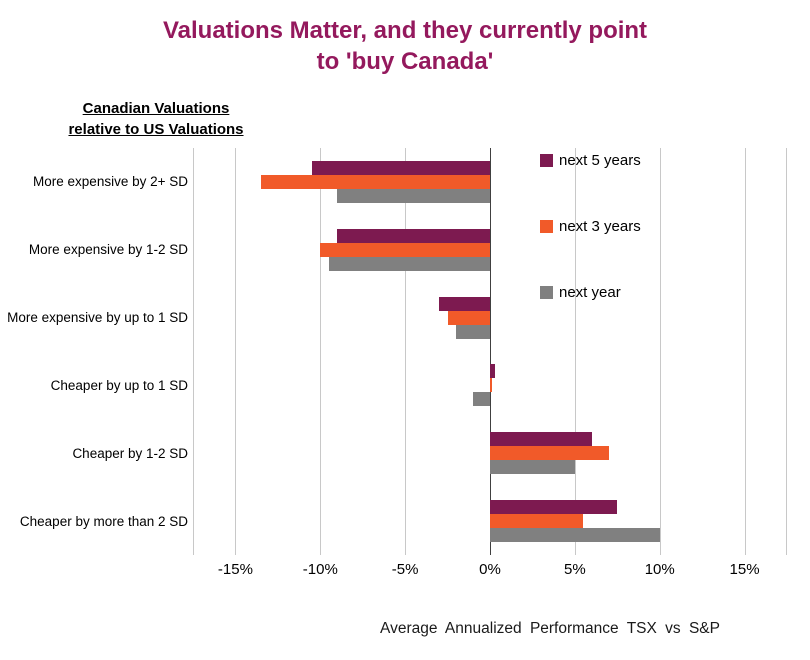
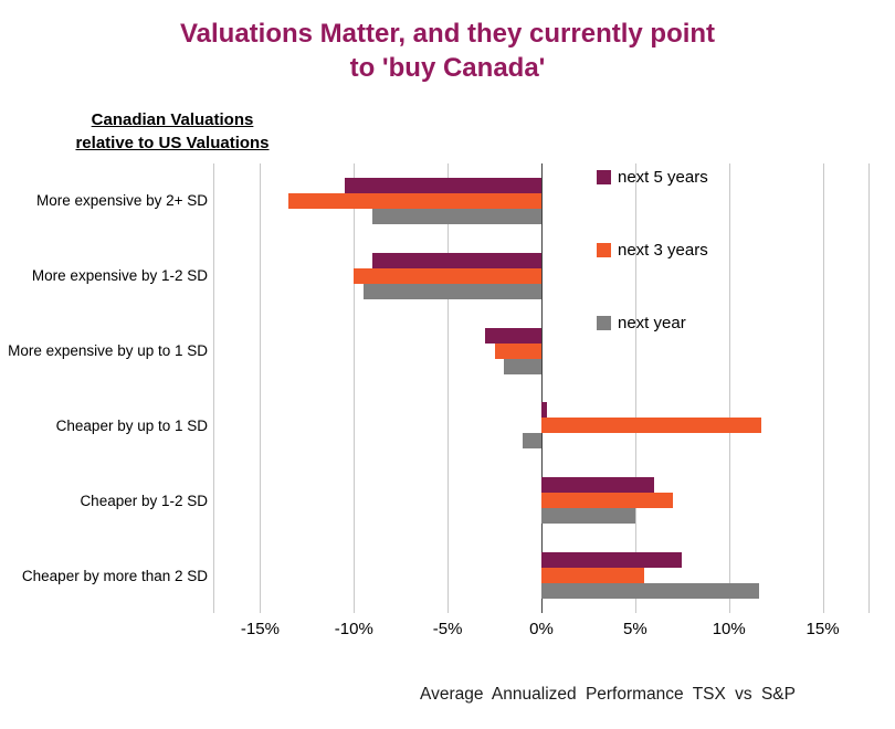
next 3 years/Cheaper by up to 1 SD: 0.1% -> 11.7%
next year/Cheaper by more than 2 SD: 10.0% -> 11.6%
